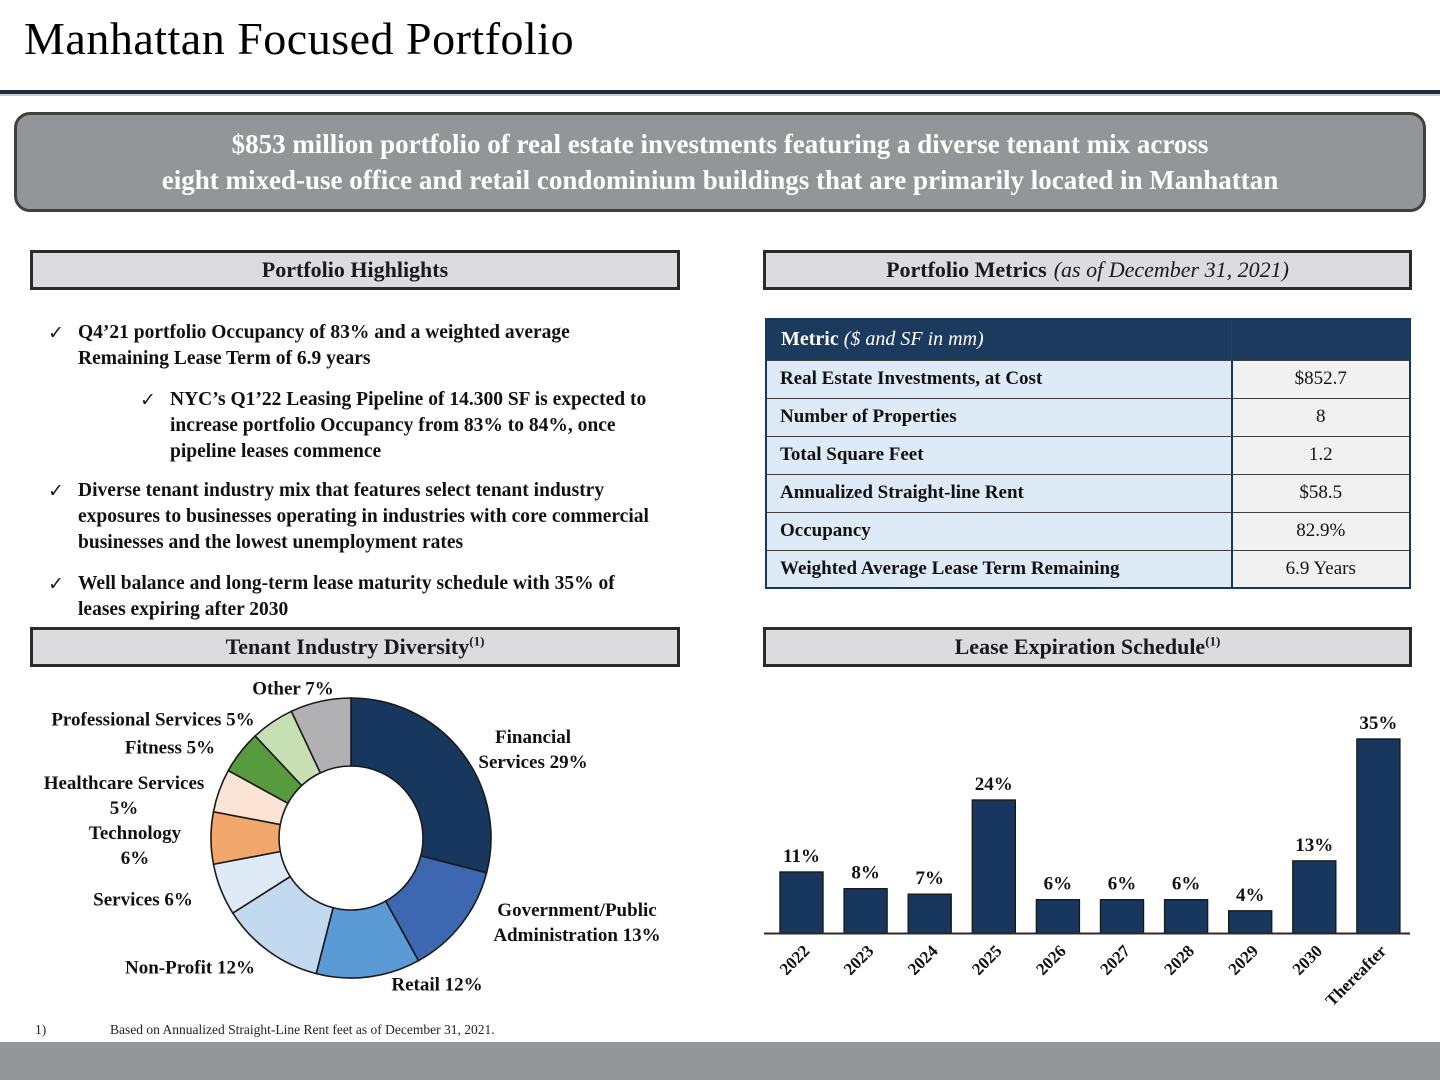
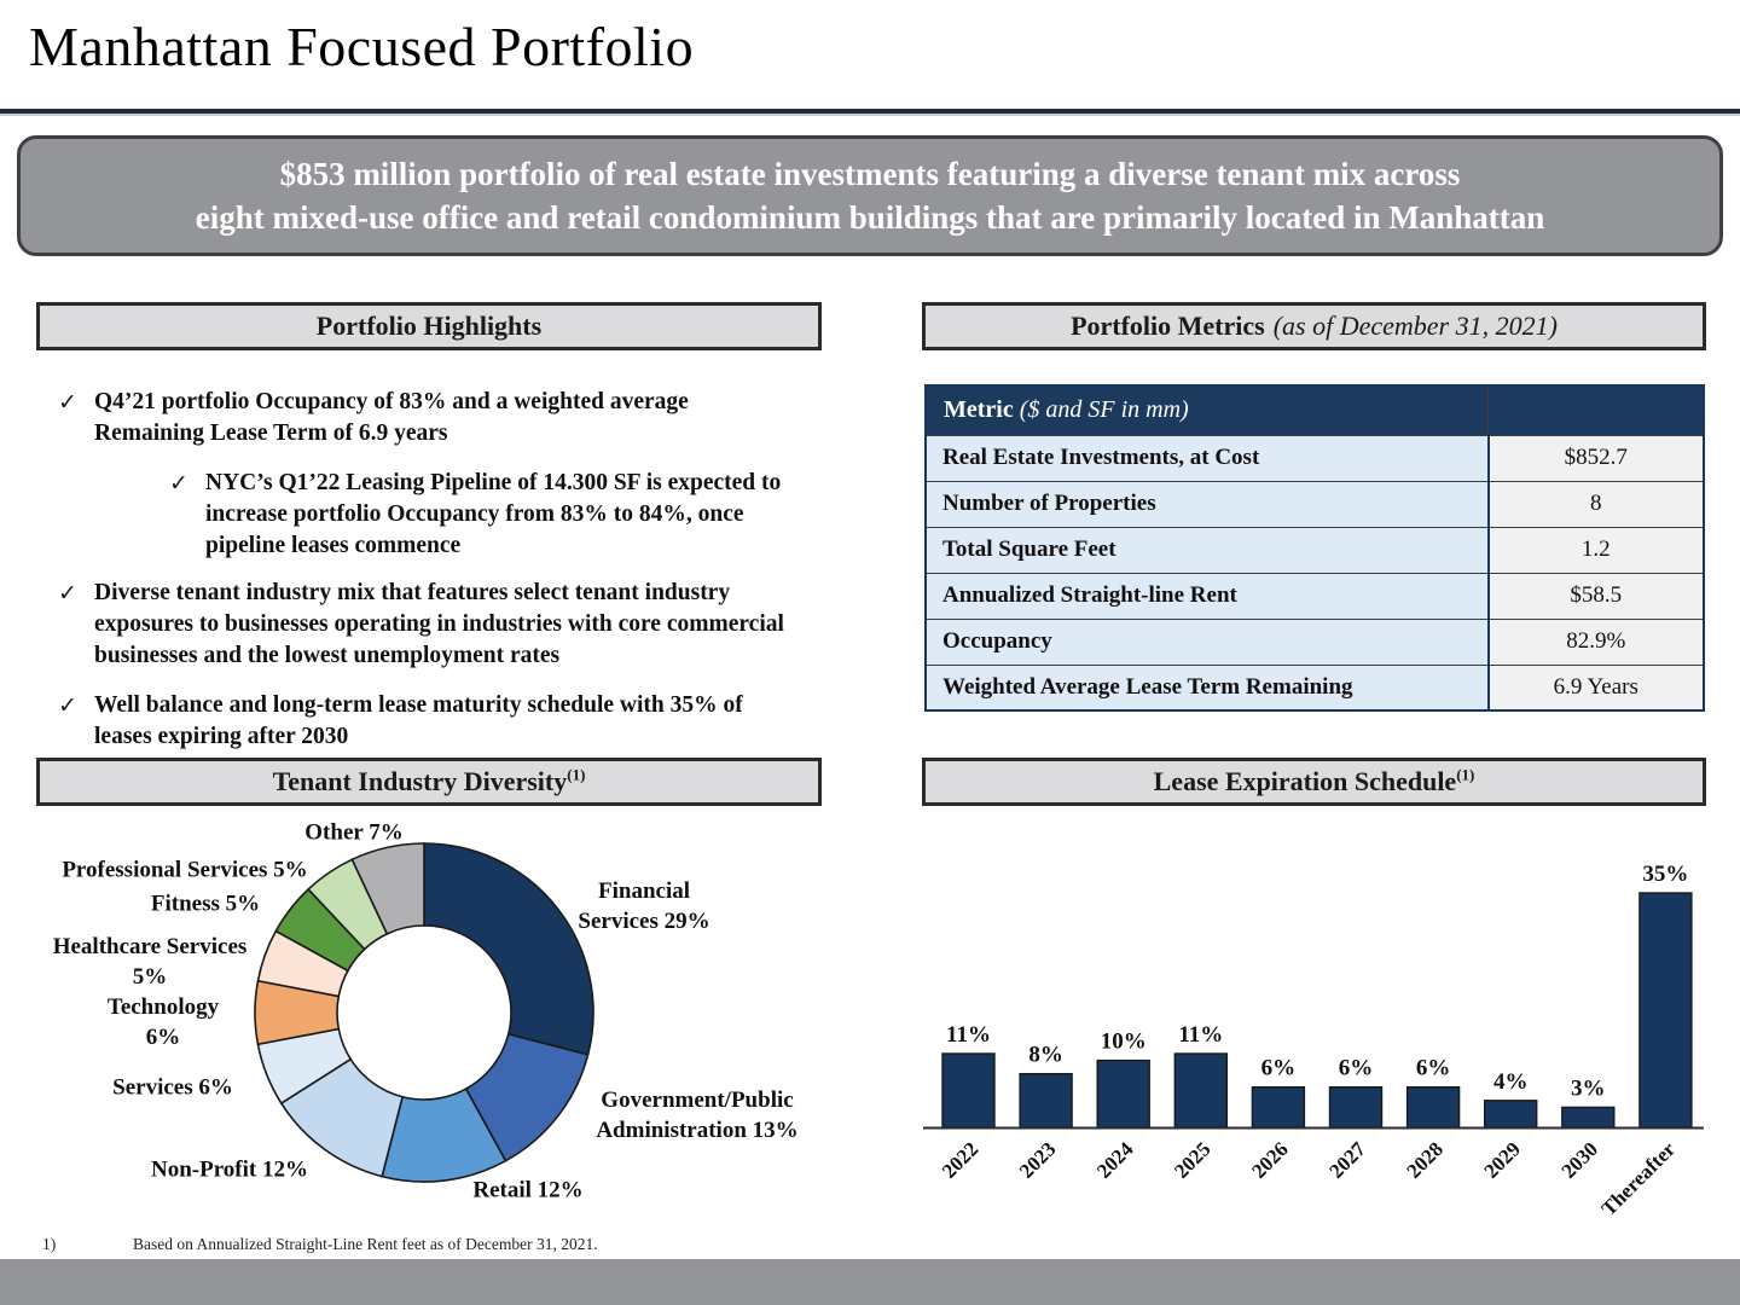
Lease Expiration Schedule/2024: 7% -> 10%
Lease Expiration Schedule/2025: 24% -> 11%
Lease Expiration Schedule/2030: 13% -> 3%
